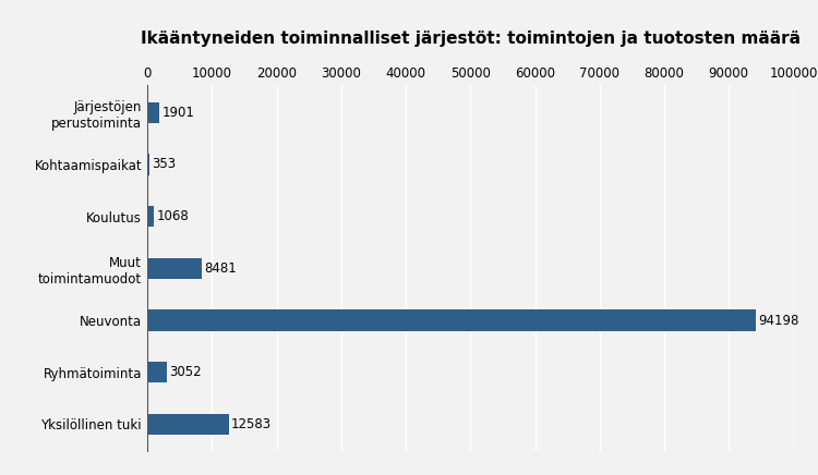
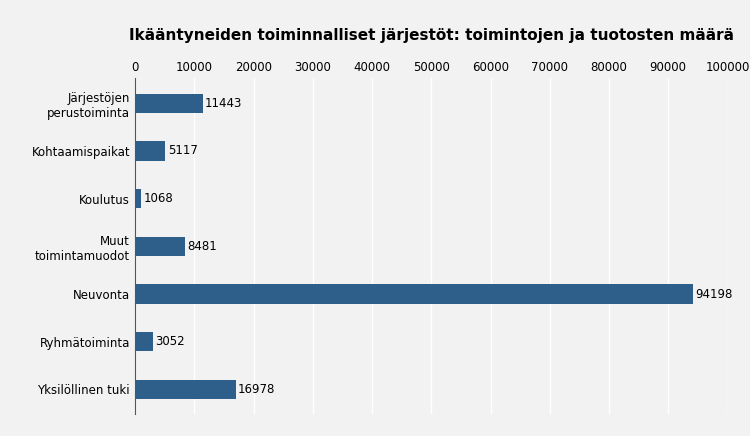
Järjestöjen perustoiminta: 1901 -> 11443
Kohtaamispaikat: 353 -> 5117
Yksilöllinen tuki: 12583 -> 16978
